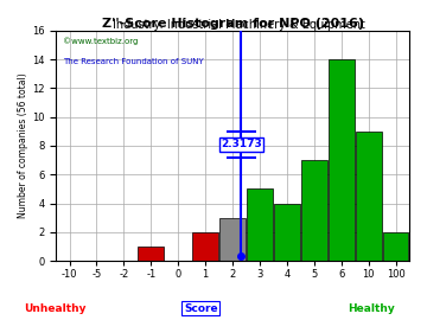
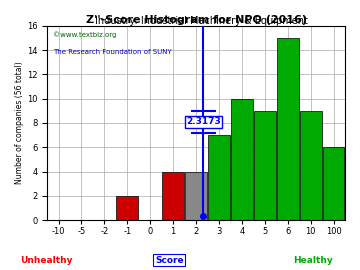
-1: 1 -> 2
1: 2 -> 4
2: 3 -> 4
3: 5 -> 7
4: 4 -> 10
5: 7 -> 9
6: 14 -> 15
100: 2 -> 6
